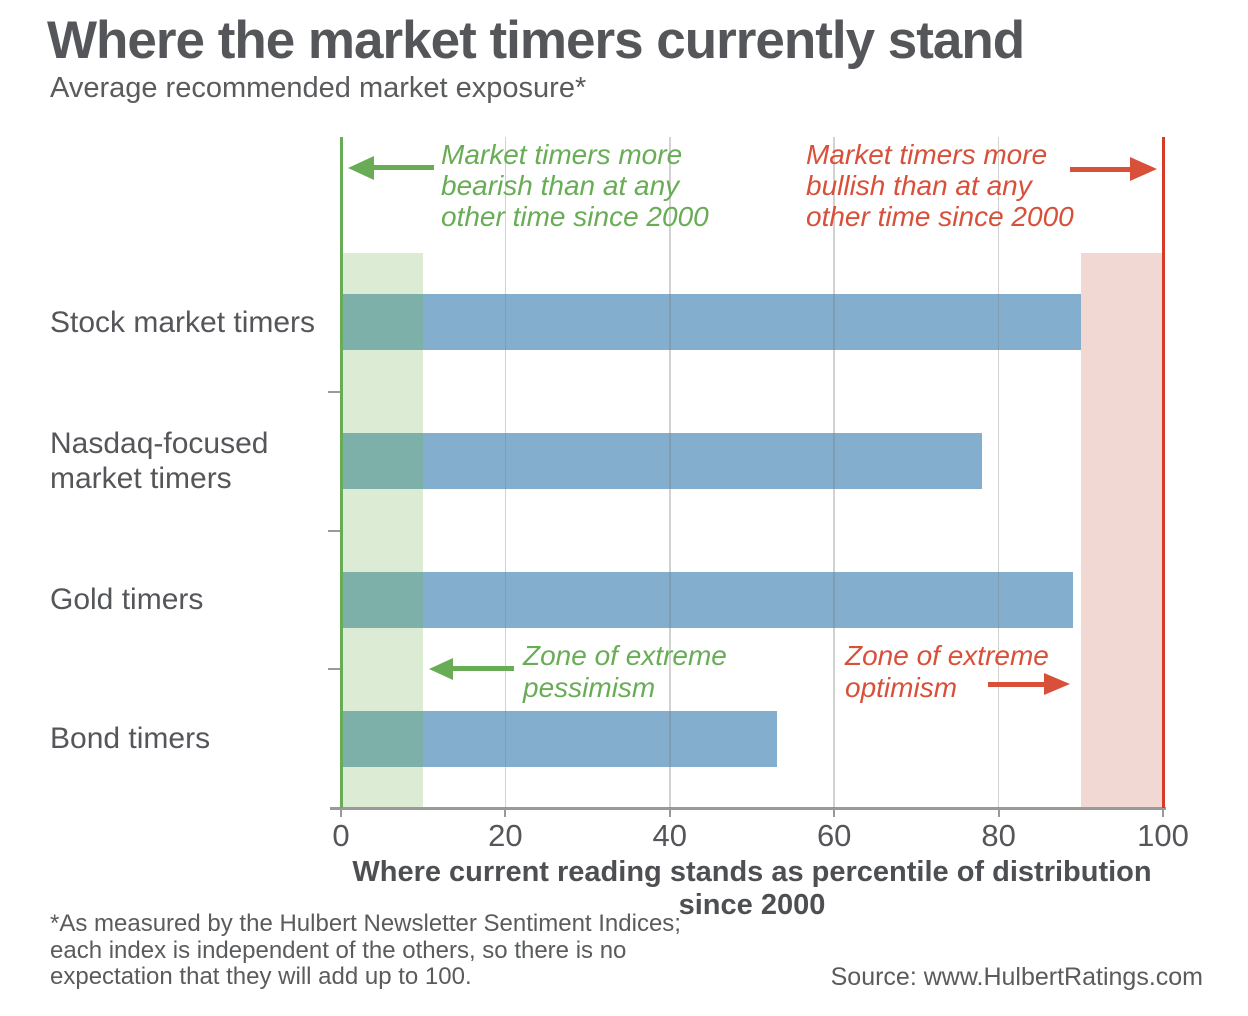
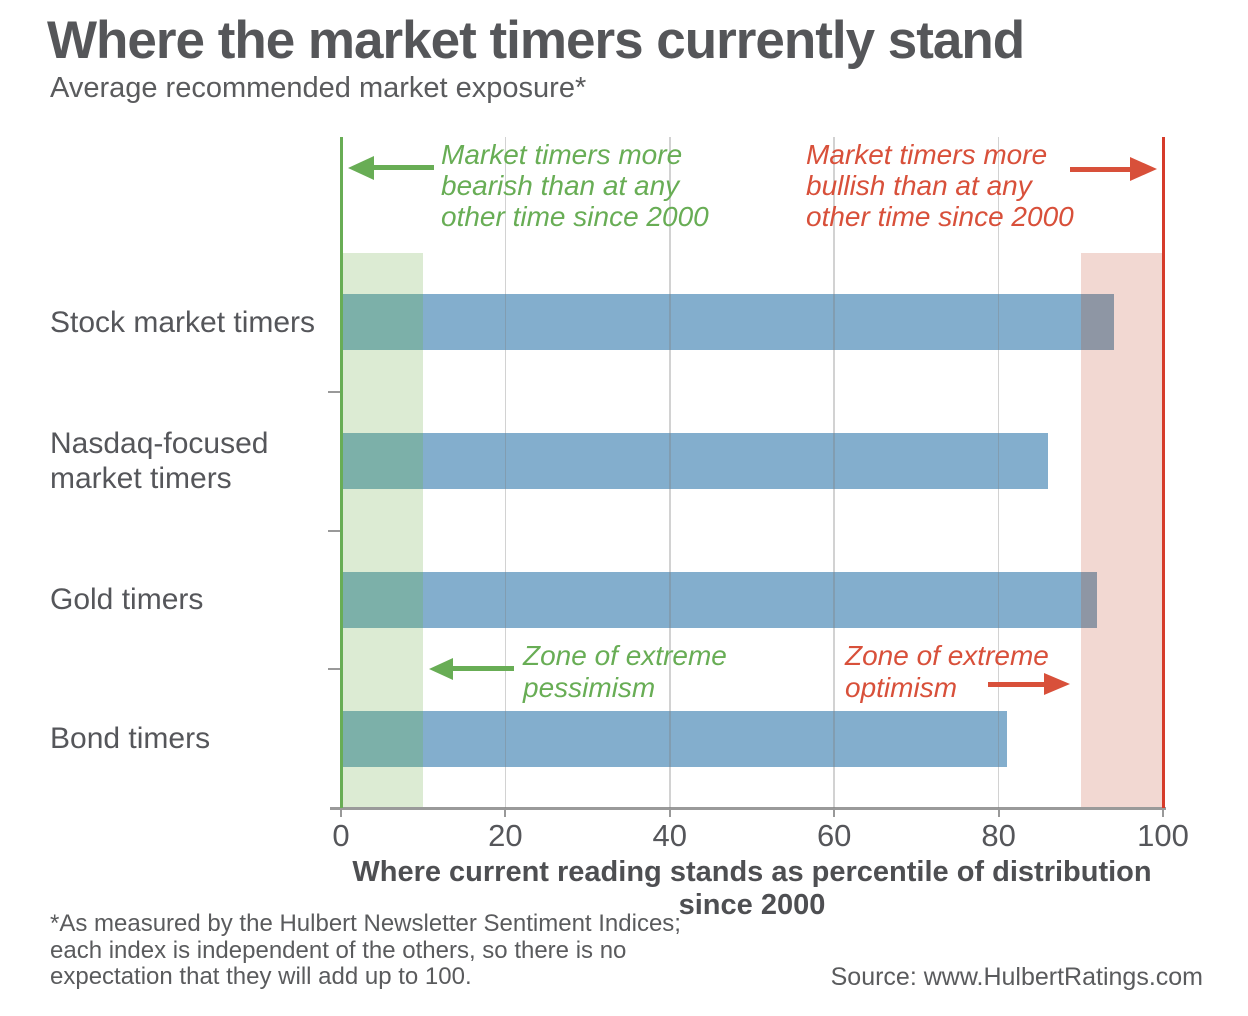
Stock market timers: 90 -> 94
Nasdaq-focused market timers: 78 -> 86
Gold timers: 89 -> 92
Bond timers: 53 -> 81
